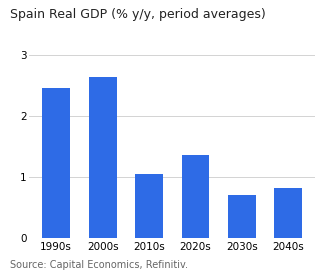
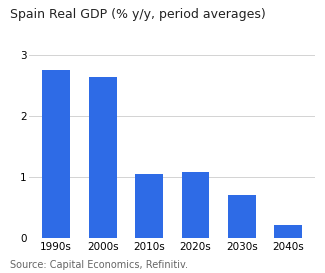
1990s: 2.46 -> 2.75
2020s: 1.36 -> 1.07
2040s: 0.82 -> 0.20
